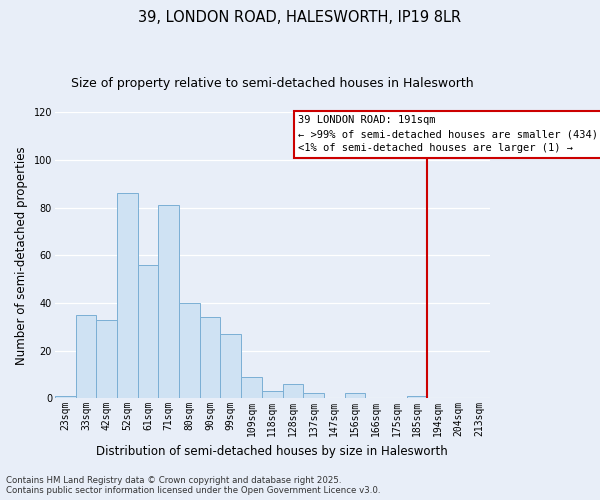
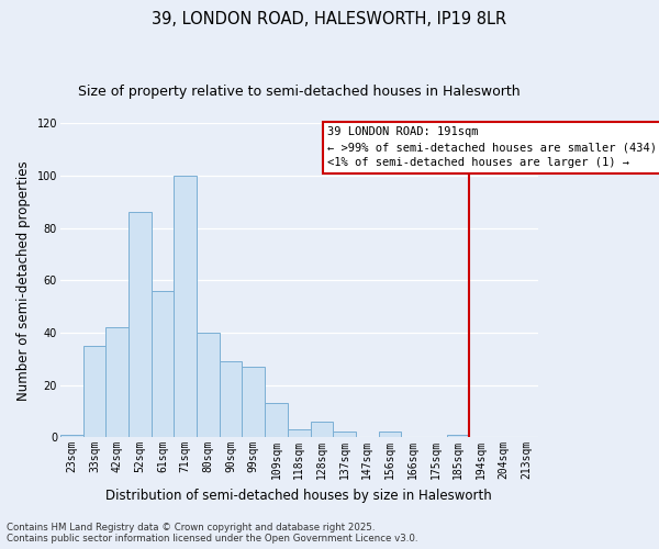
42sqm: 33 -> 42
71sqm: 81 -> 100
90sqm: 34 -> 29
109sqm: 9 -> 13
